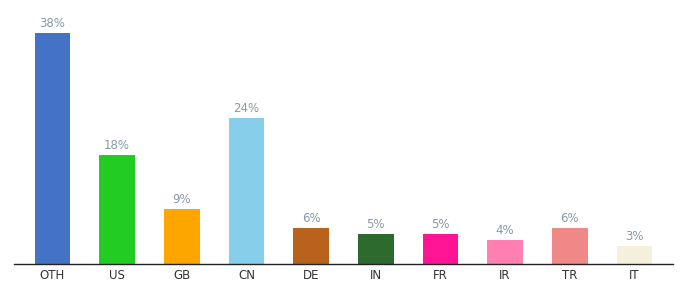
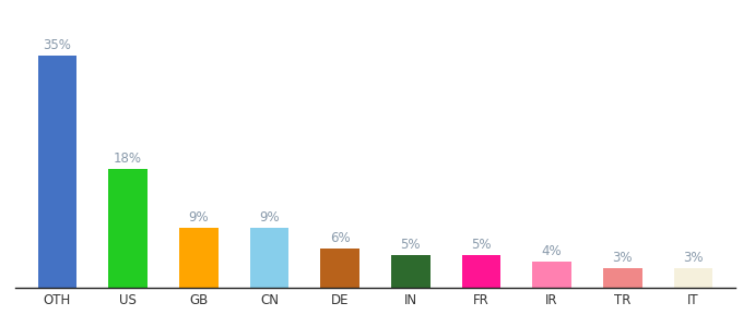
OTH: 38% -> 35%
CN: 24% -> 9%
TR: 6% -> 3%
